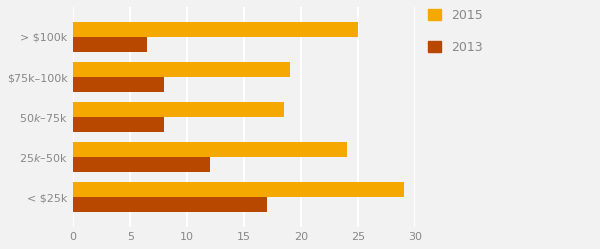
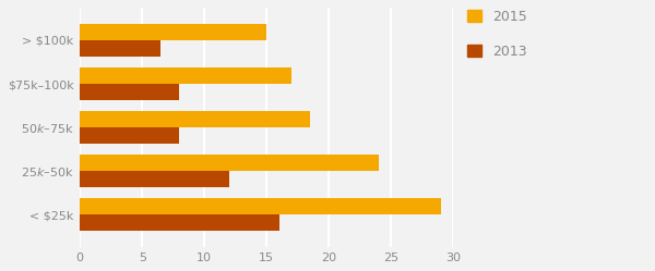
2015/> $100k: 25.0 -> 15.0
2015/$75k–100k: 19.0 -> 17.0
2013/< $25k: 17.0 -> 16.0
